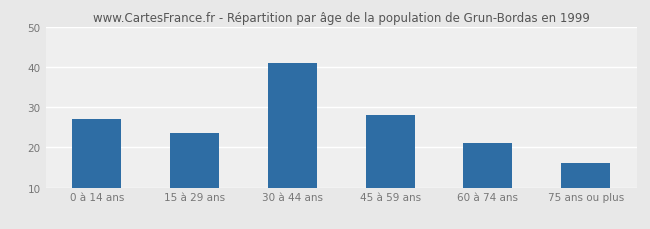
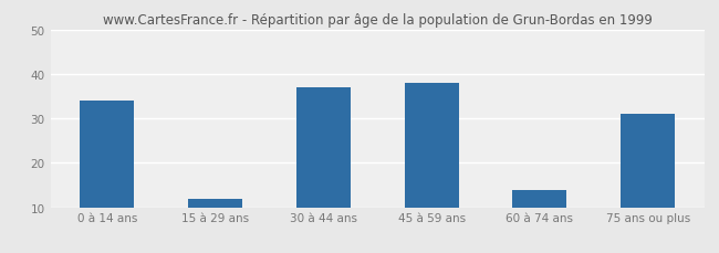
0 à 14 ans: 27.0 -> 34.0
15 à 29 ans: 23.5 -> 12.0
30 à 44 ans: 41.0 -> 37.0
45 à 59 ans: 28.0 -> 38.0
60 à 74 ans: 21.0 -> 14.0
75 ans ou plus: 16.0 -> 31.0
